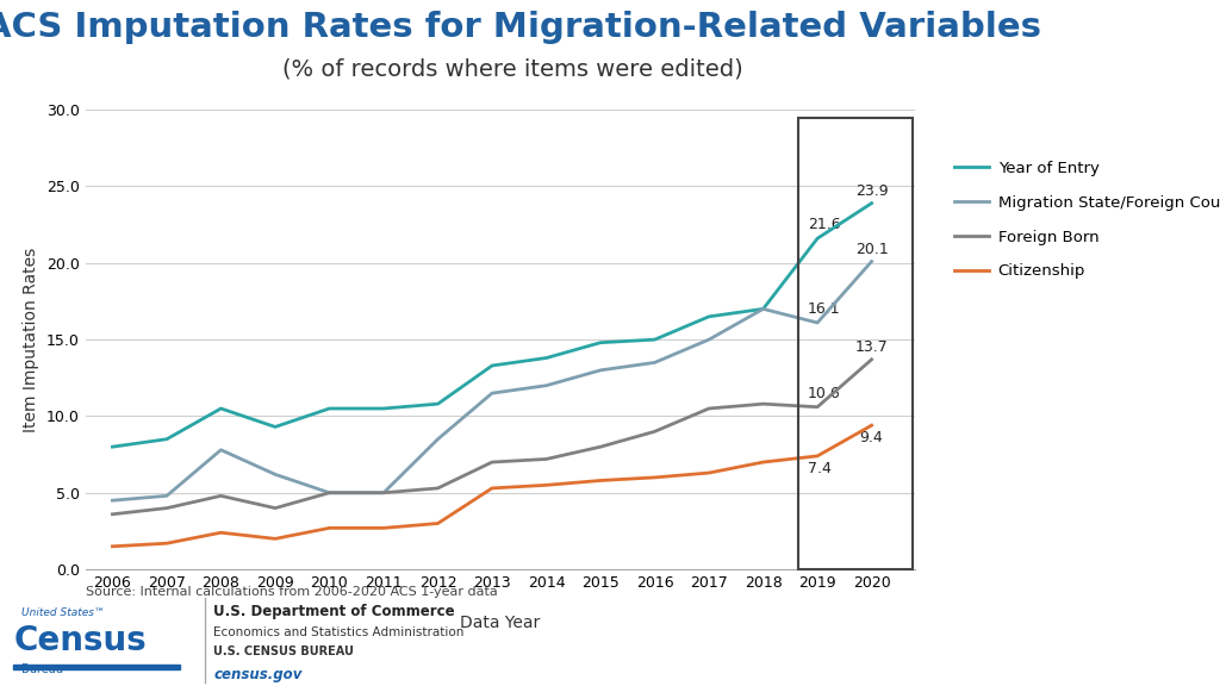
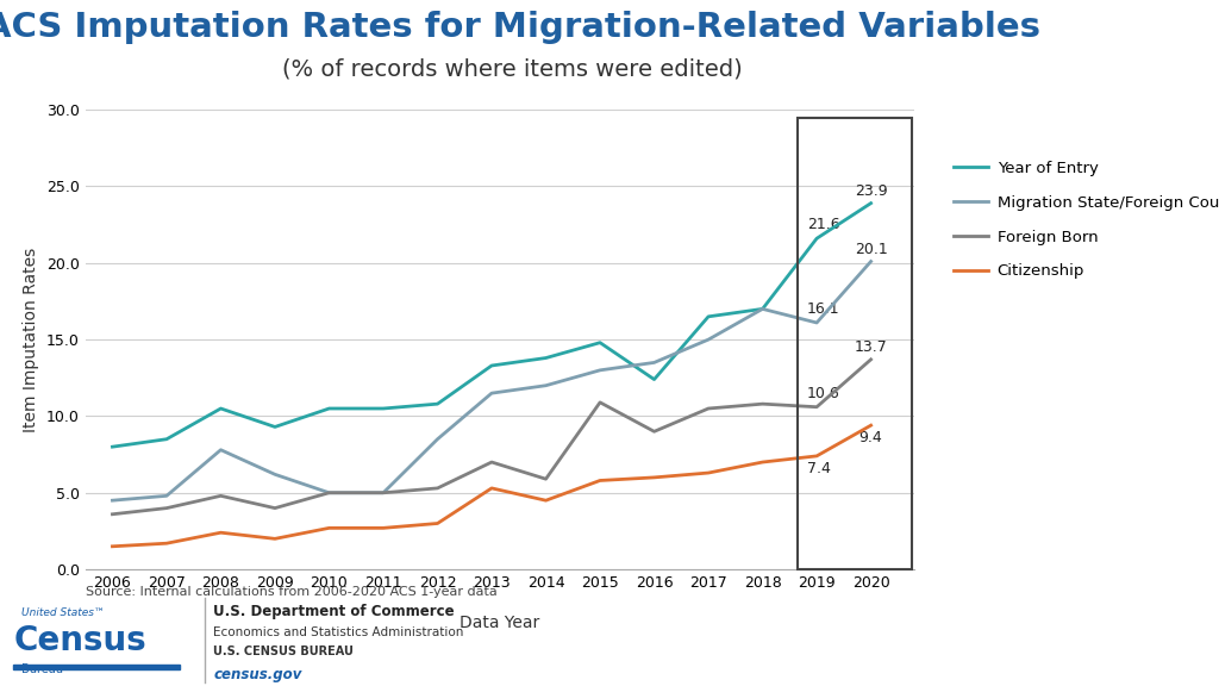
Foreign Born/2014: 7.2 -> 5.9
Citizenship/2014: 5.5 -> 4.5
Foreign Born/2015: 8.0 -> 10.9
Year of Entry/2016: 15.0 -> 12.4
